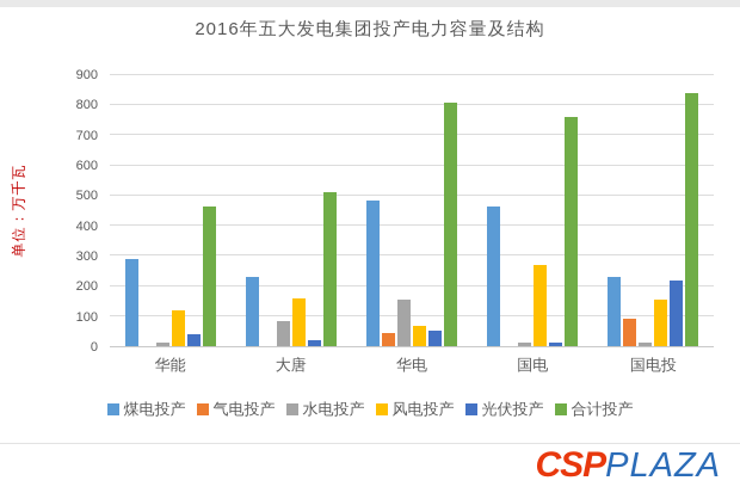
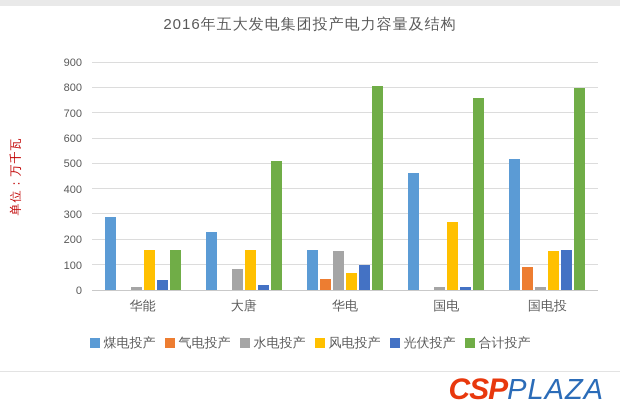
风电投产/华能: 120 -> 160
合计投产/华能: 460 -> 160
煤电投产/华电: 480 -> 160
光伏投产/华电: 50 -> 100
煤电投产/国电投: 230 -> 520
光伏投产/国电投: 220 -> 160
合计投产/国电投: 840 -> 800
